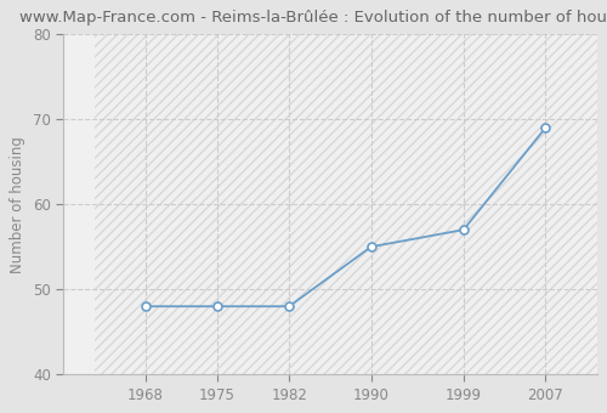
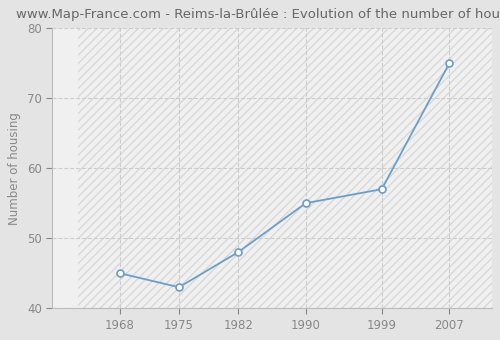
1968: 48 -> 45
1975: 48 -> 43
2007: 69 -> 75
